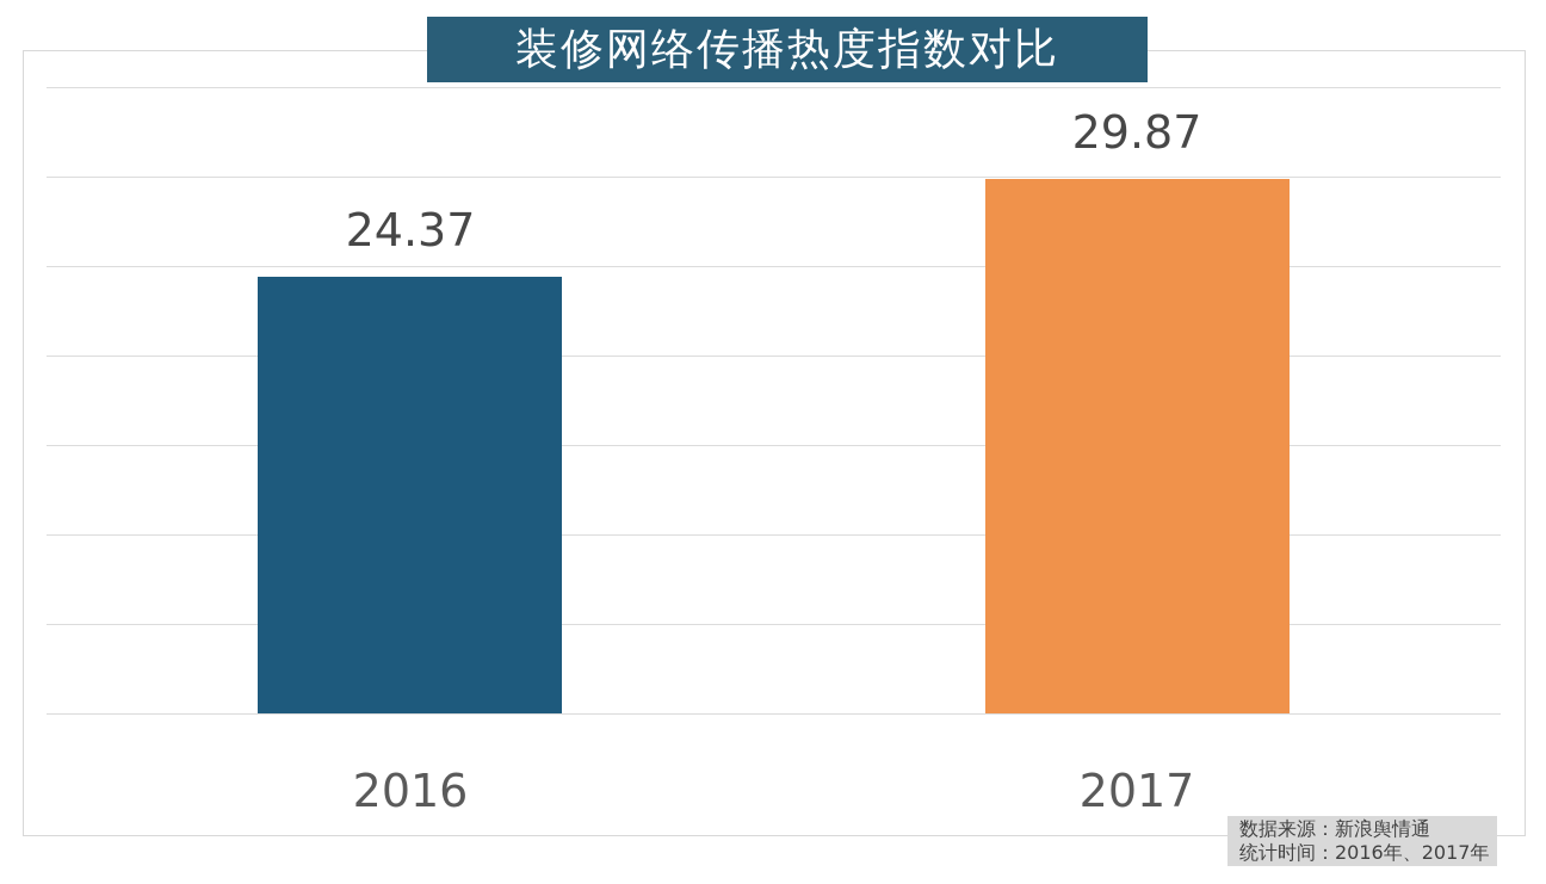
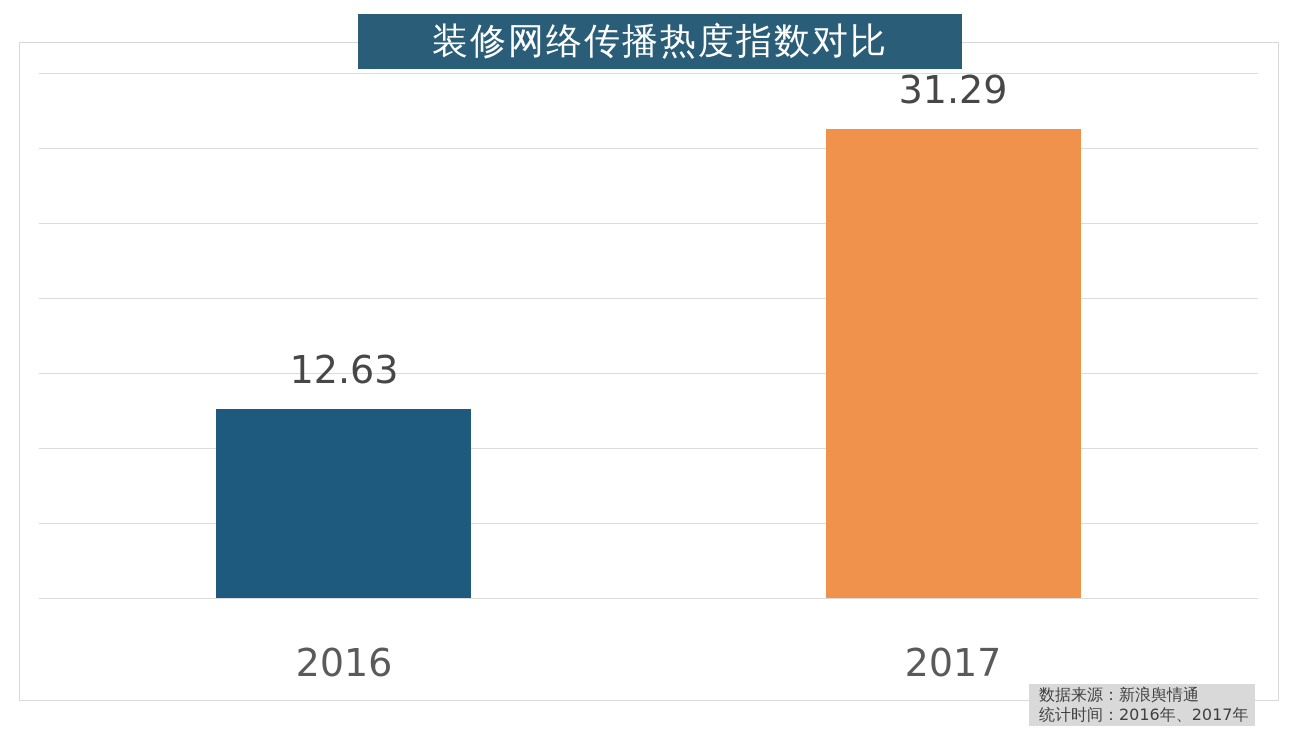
2016: 24.37 -> 12.63
2017: 29.87 -> 31.29
